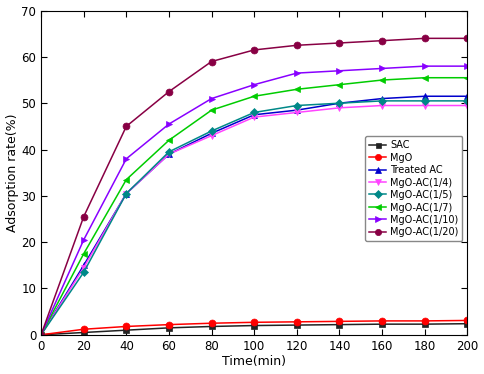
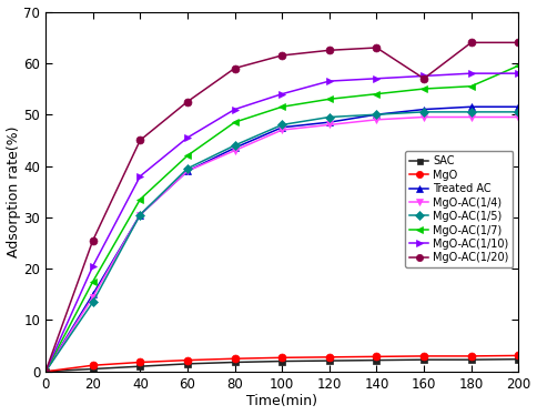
MgO-AC(1/20)/160: 63.5 -> 57.0
MgO-AC(1/7)/200: 55.5 -> 59.5
